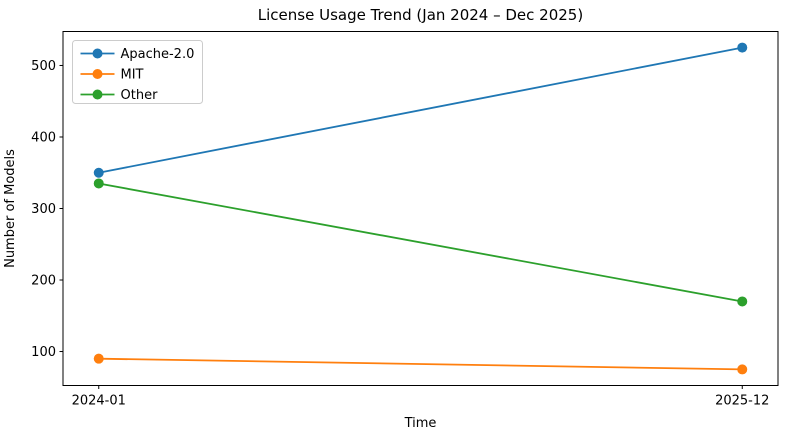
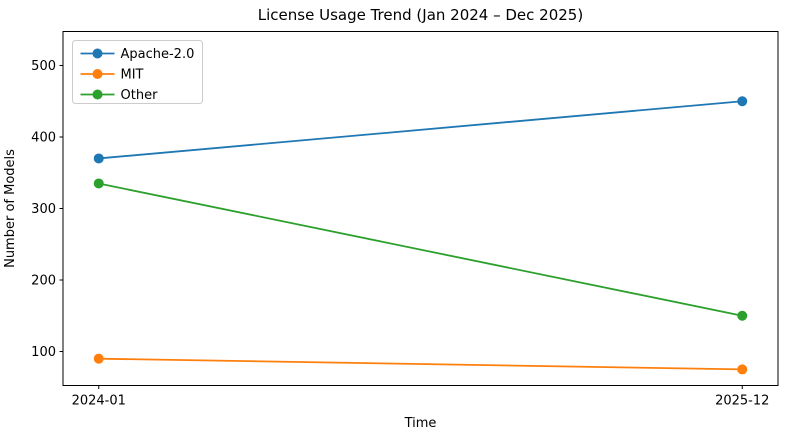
Apache-2.0/2024-01: 350 -> 370
Apache-2.0/2025-12: 520 -> 450
Other/2025-12: 170 -> 150
